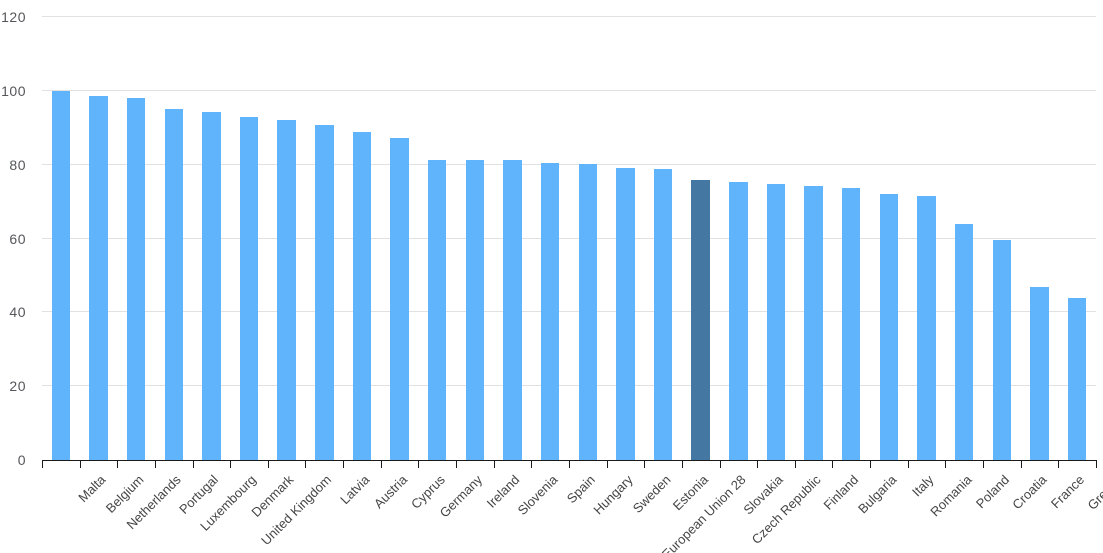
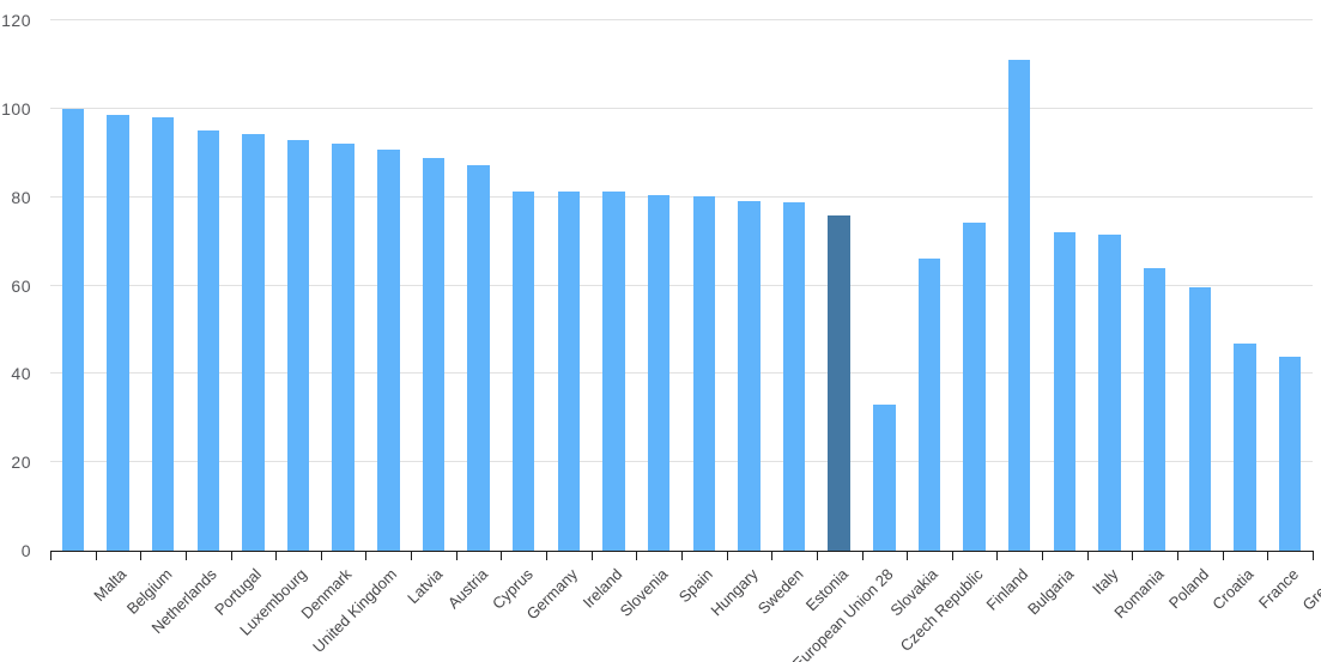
Slovakia: 75 -> 33
Czech Republic: 75 -> 66
Bulgaria: 74 -> 111
